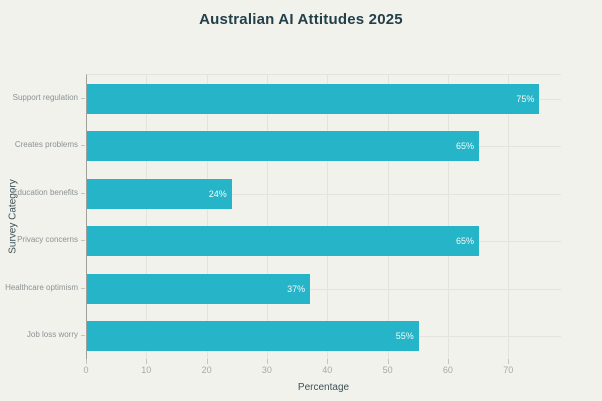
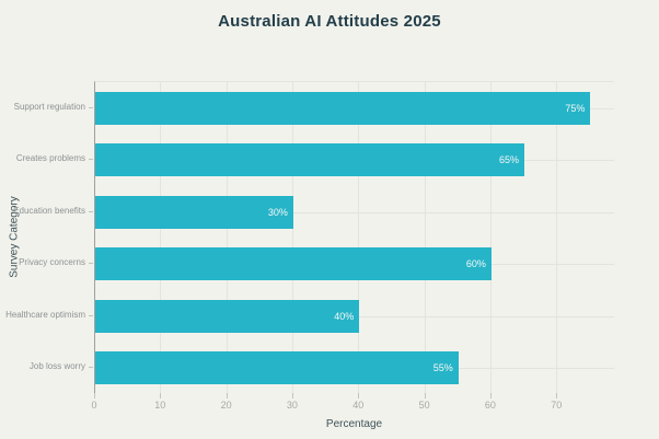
Education benefits: 24% -> 30%
Privacy concerns: 65% -> 60%
Healthcare optimism: 37% -> 40%
